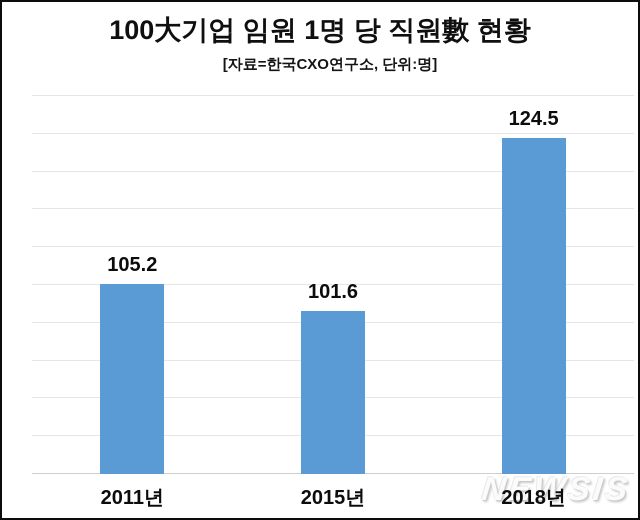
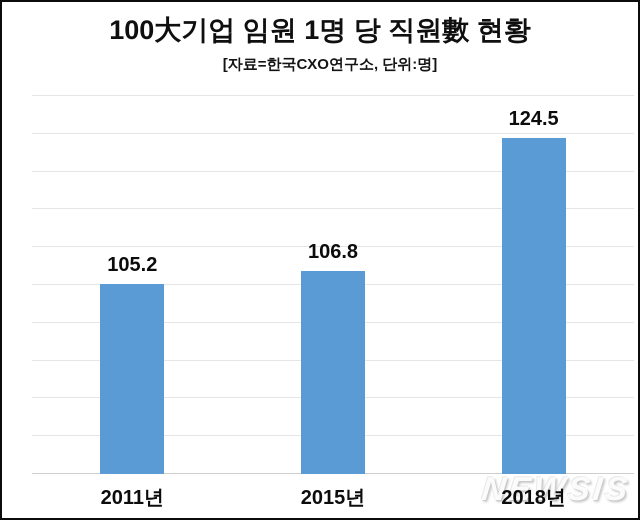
2015년: 101.6 -> 106.8
